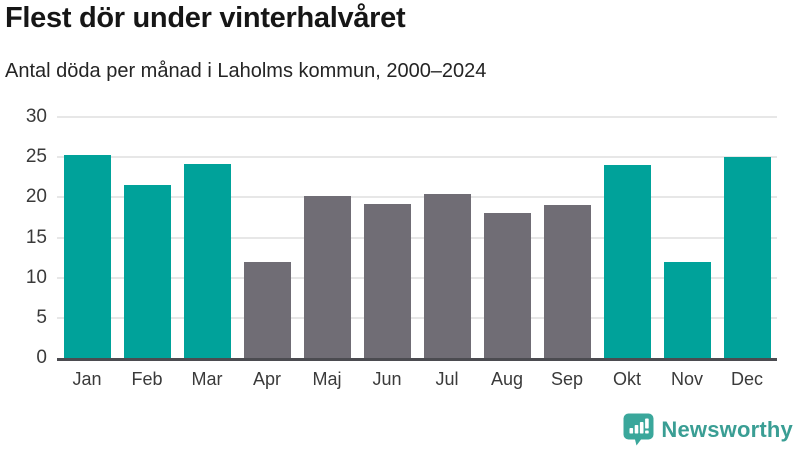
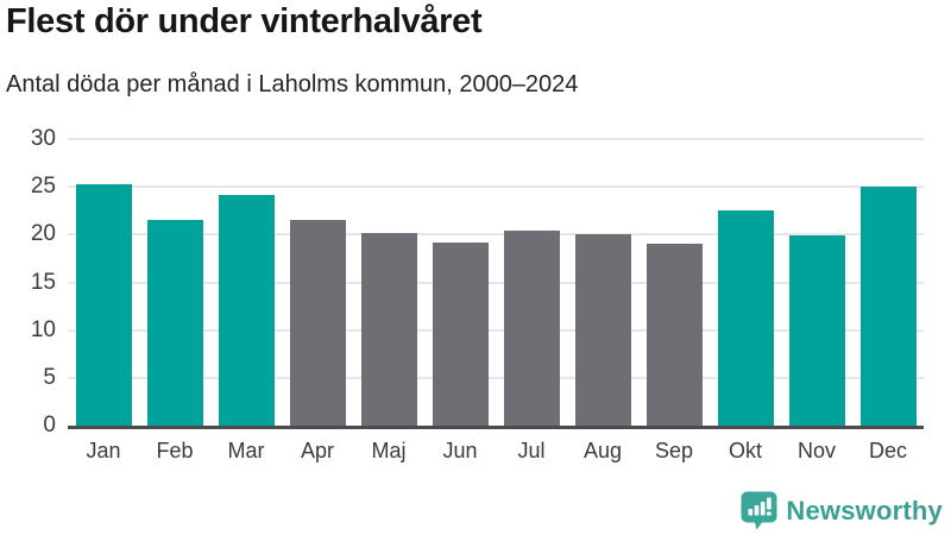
Apr: 12 -> 22
Aug: 18 -> 20
Okt: 24 -> 22
Nov: 12 -> 20
